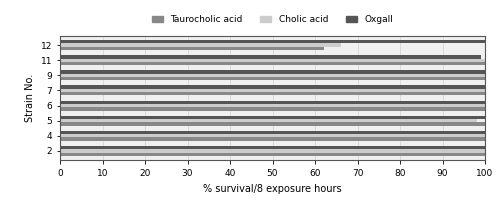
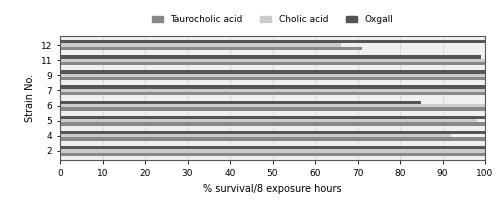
Taurocholic acid/12: 62 -> 71
Oxgall/6: 100 -> 85
Cholic acid/4: 100 -> 92
